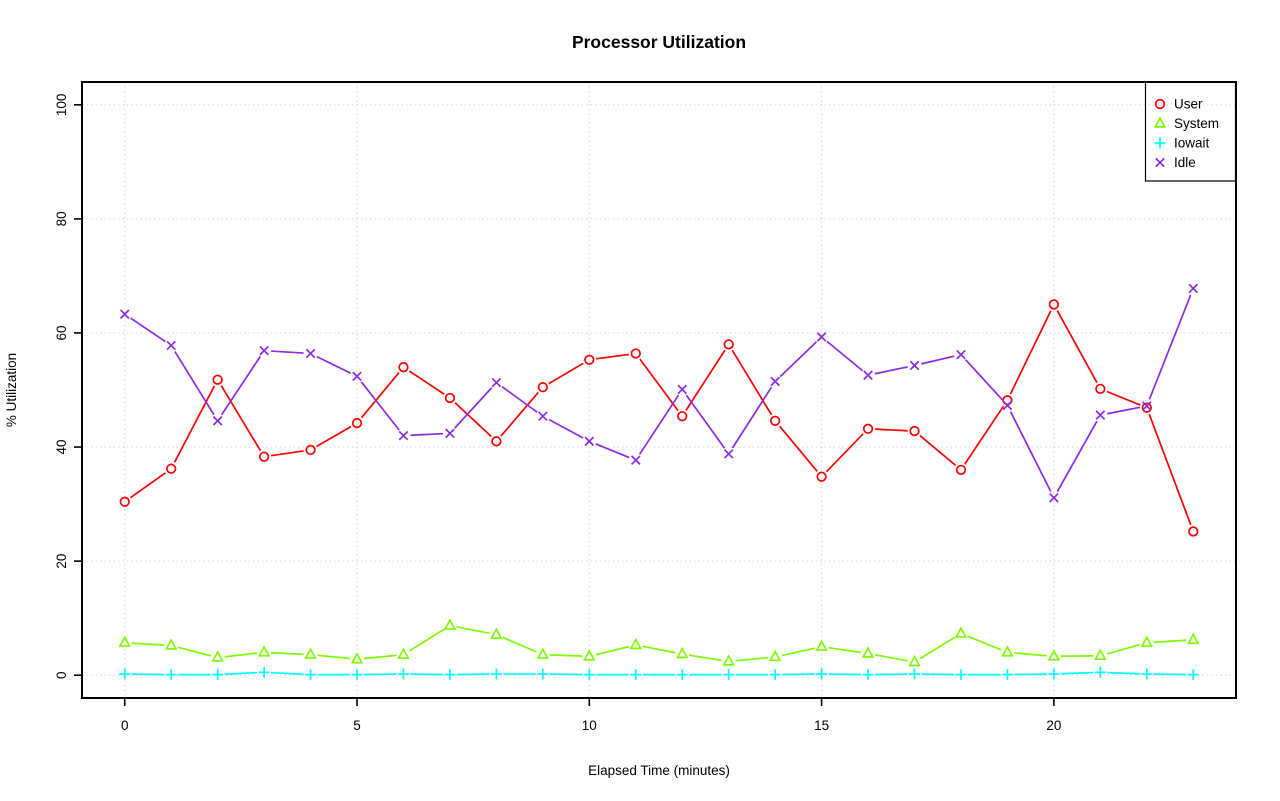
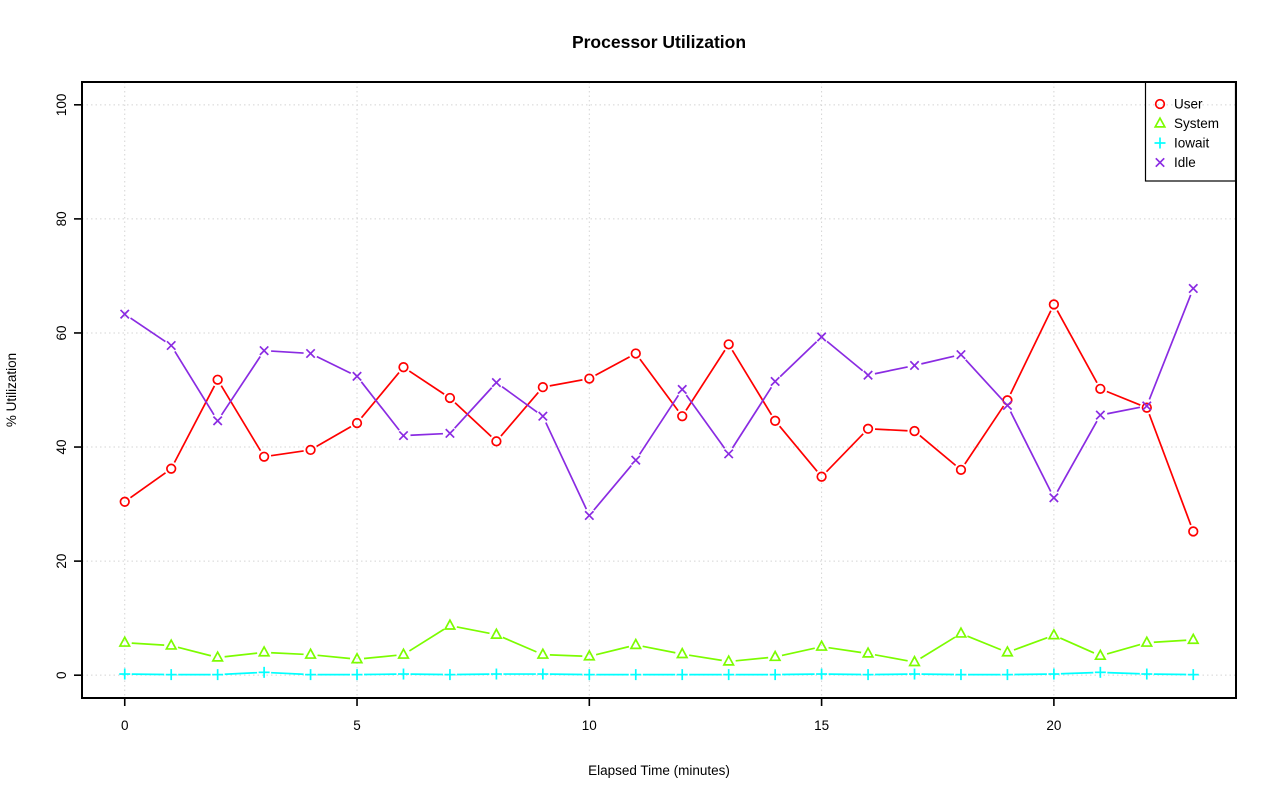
User/10: 55 -> 52
Idle/10: 41 -> 28
System/20: 3 -> 7
